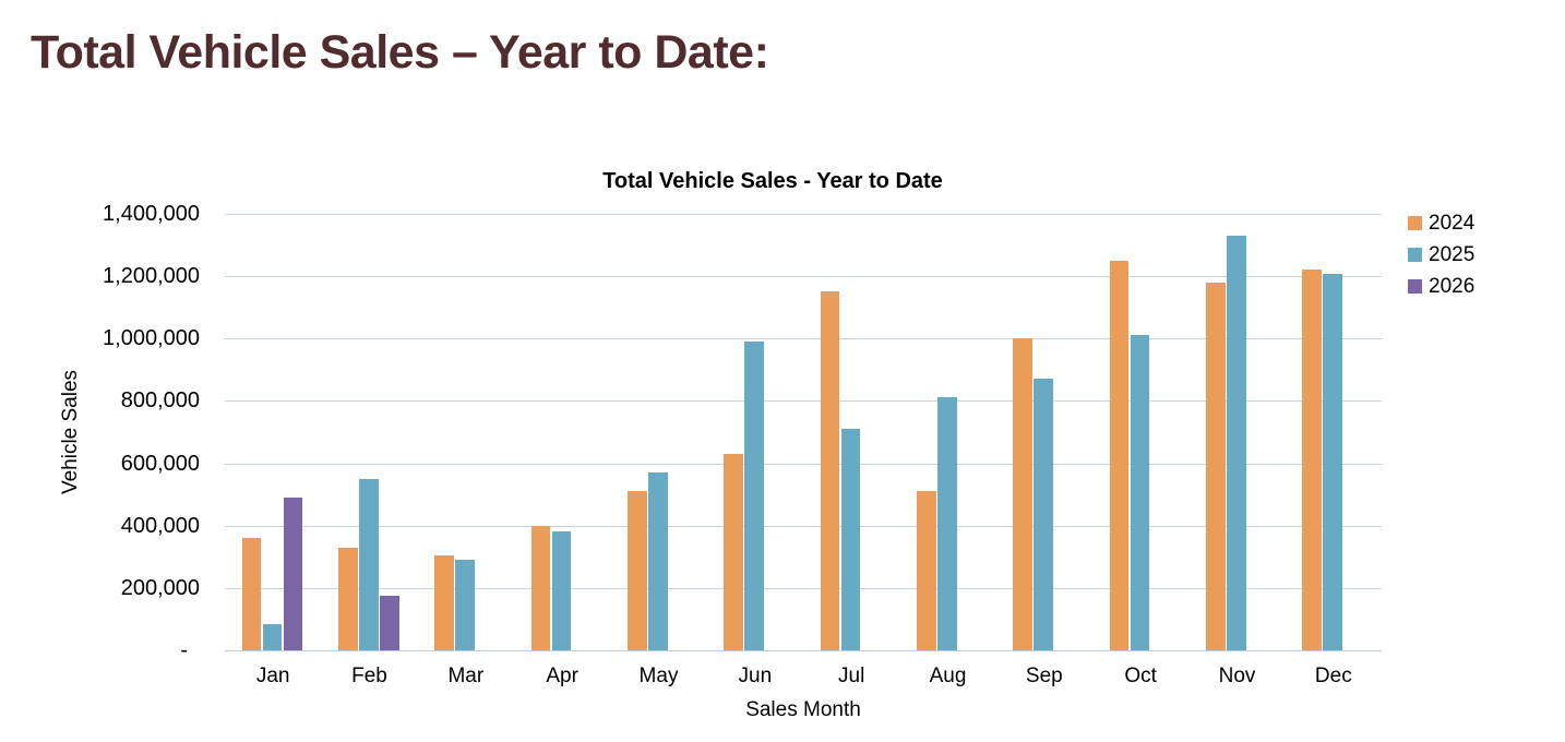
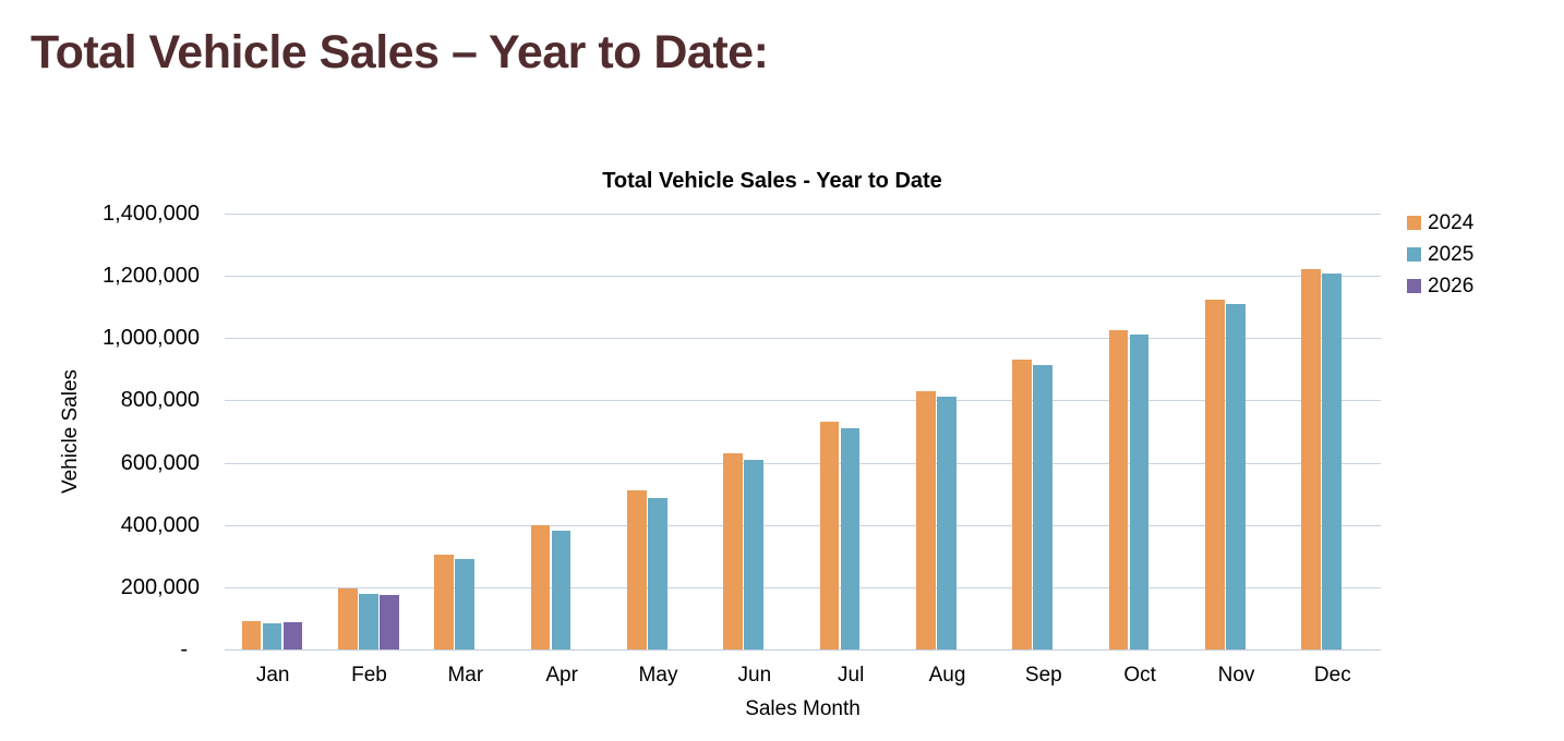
2024/Jan: 360000 -> 90000
2026/Jan: 490000 -> 90000
2024/Feb: 330000 -> 200000
2025/Feb: 550000 -> 180000
2025/May: 570000 -> 480000
2025/Jun: 990000 -> 610000
2024/Jul: 1150000 -> 730000
2024/Aug: 510000 -> 830000
2024/Sep: 1000000 -> 930000
2025/Sep: 870000 -> 920000
2024/Oct: 1250000 -> 1020000
2024/Nov: 1180000 -> 1120000
2025/Nov: 1330000 -> 1110000
